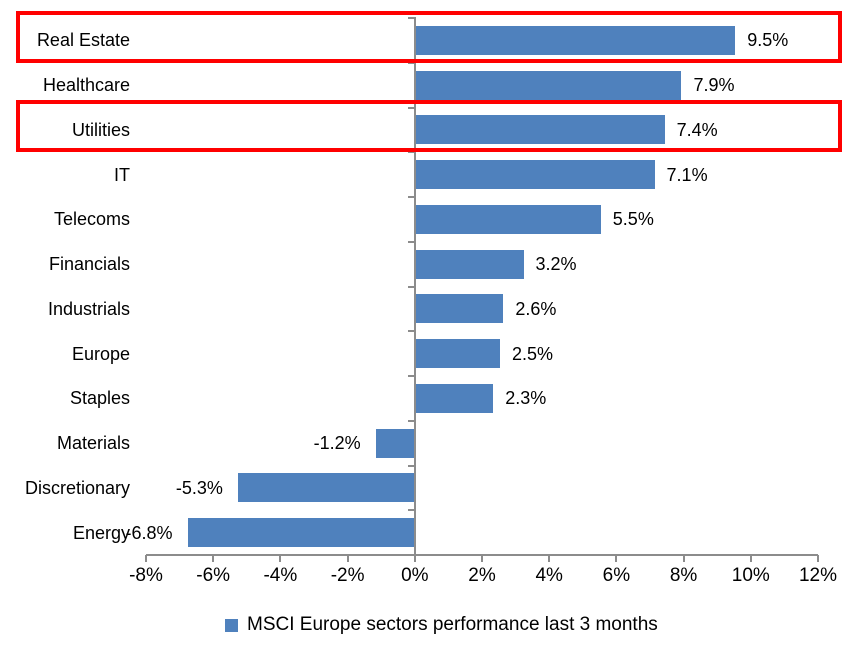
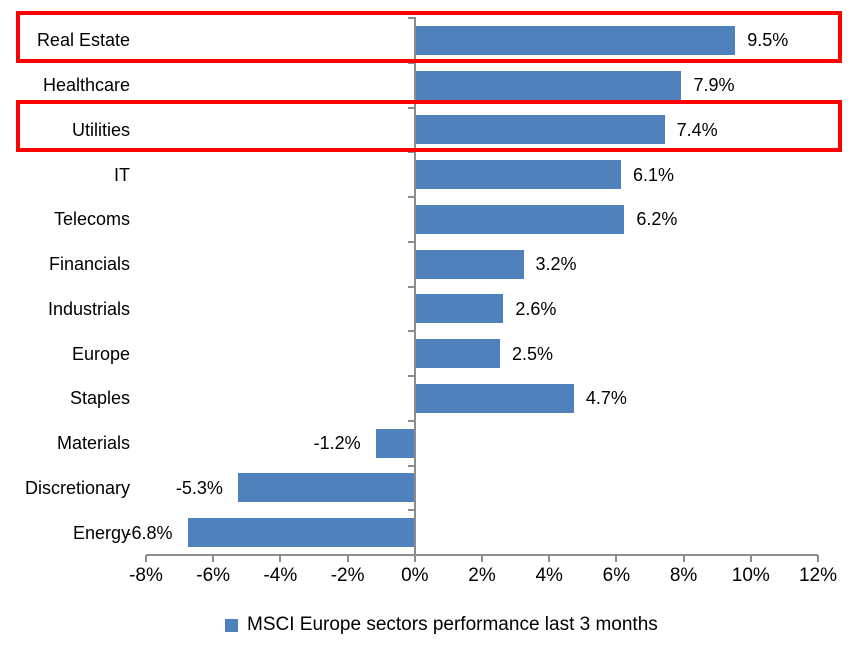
IT: 7.1% -> 6.1%
Telecoms: 5.5% -> 6.2%
Staples: 2.3% -> 4.7%
